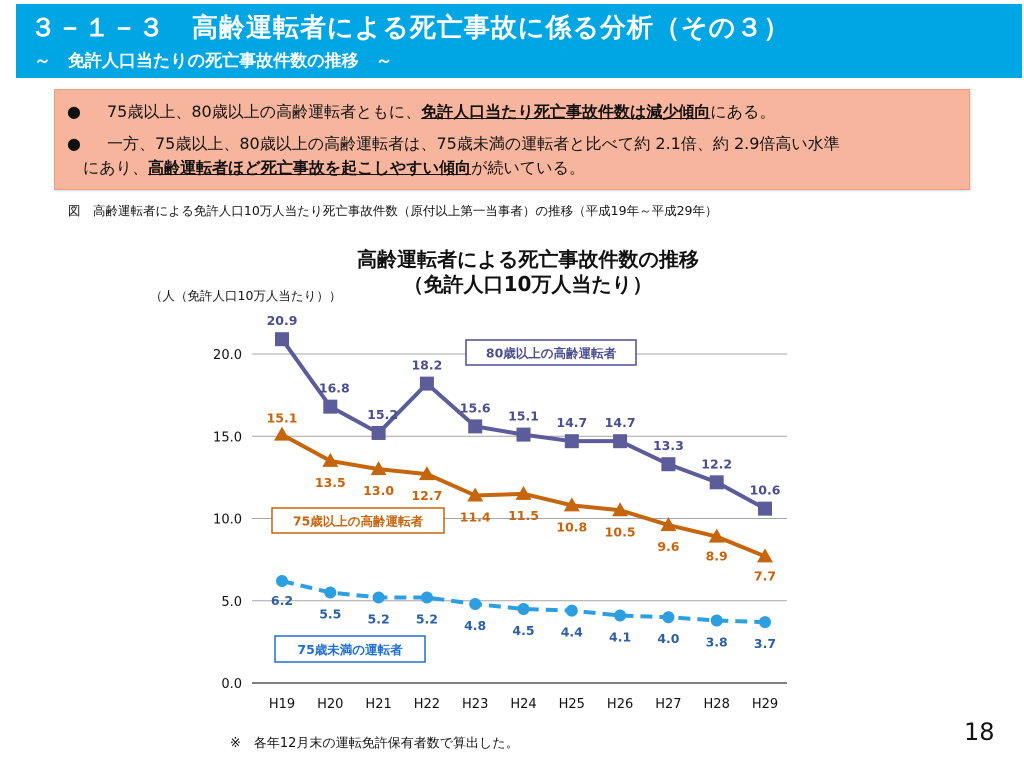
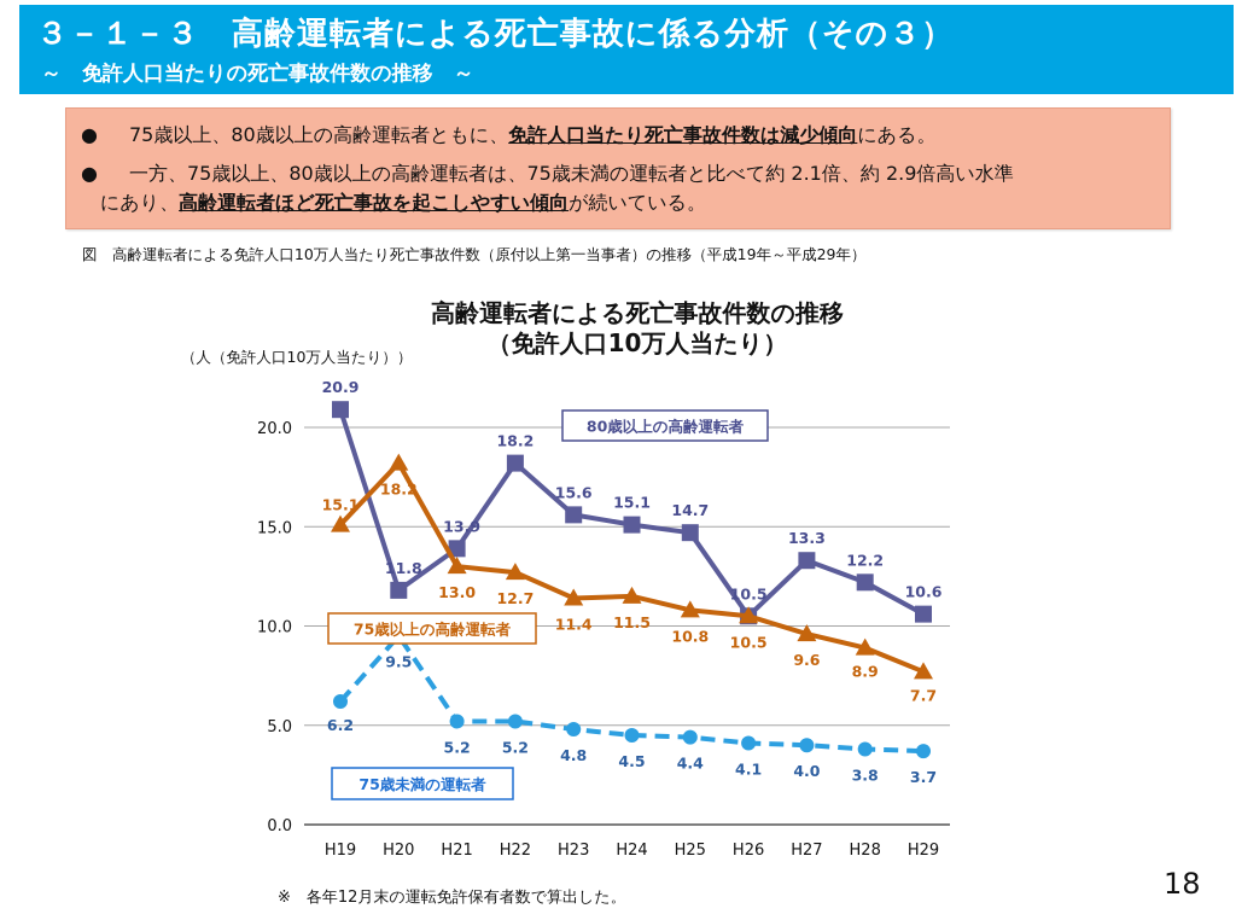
80歳以上の高齢運転者/H20: 16.8 -> 11.8
75歳以上の高齢運転者/H20: 13.5 -> 18.2
75歳未満の運転者/H20: 5.5 -> 9.5
80歳以上の高齢運転者/H21: 15.2 -> 13.9
80歳以上の高齢運転者/H26: 14.7 -> 10.5
